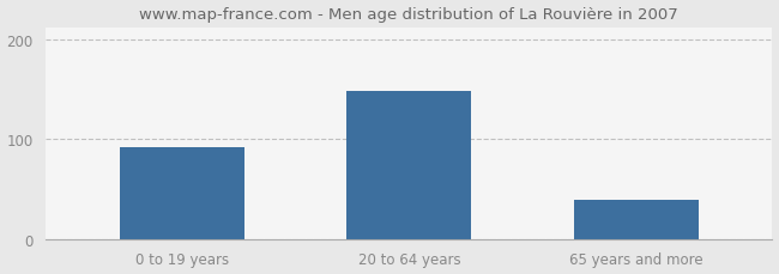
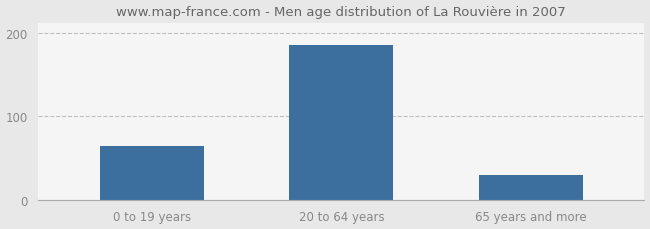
0 to 19 years: 92 -> 65
20 to 64 years: 148 -> 185
65 years and more: 40 -> 30
